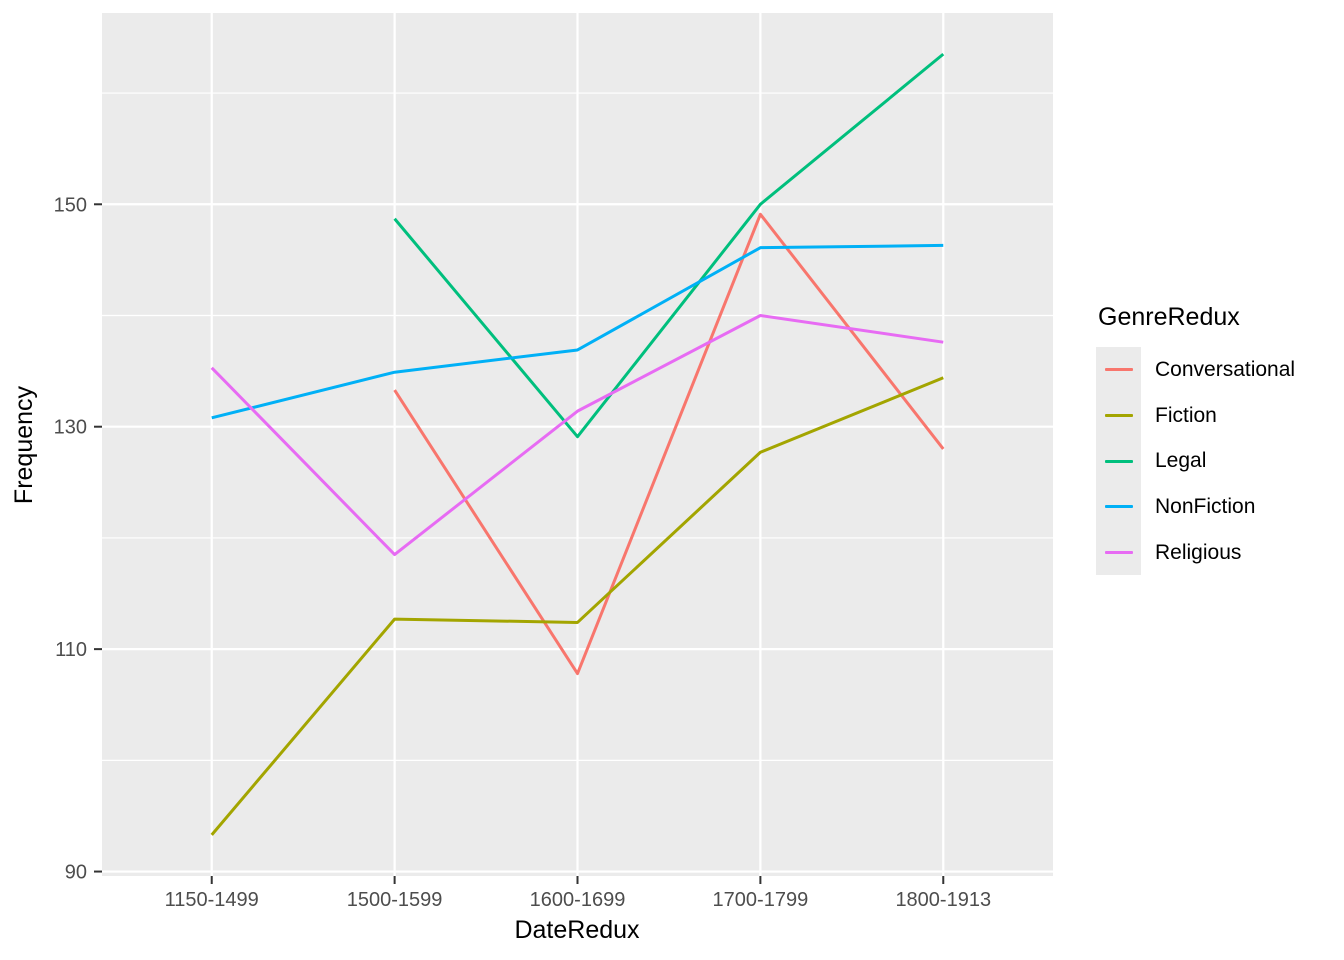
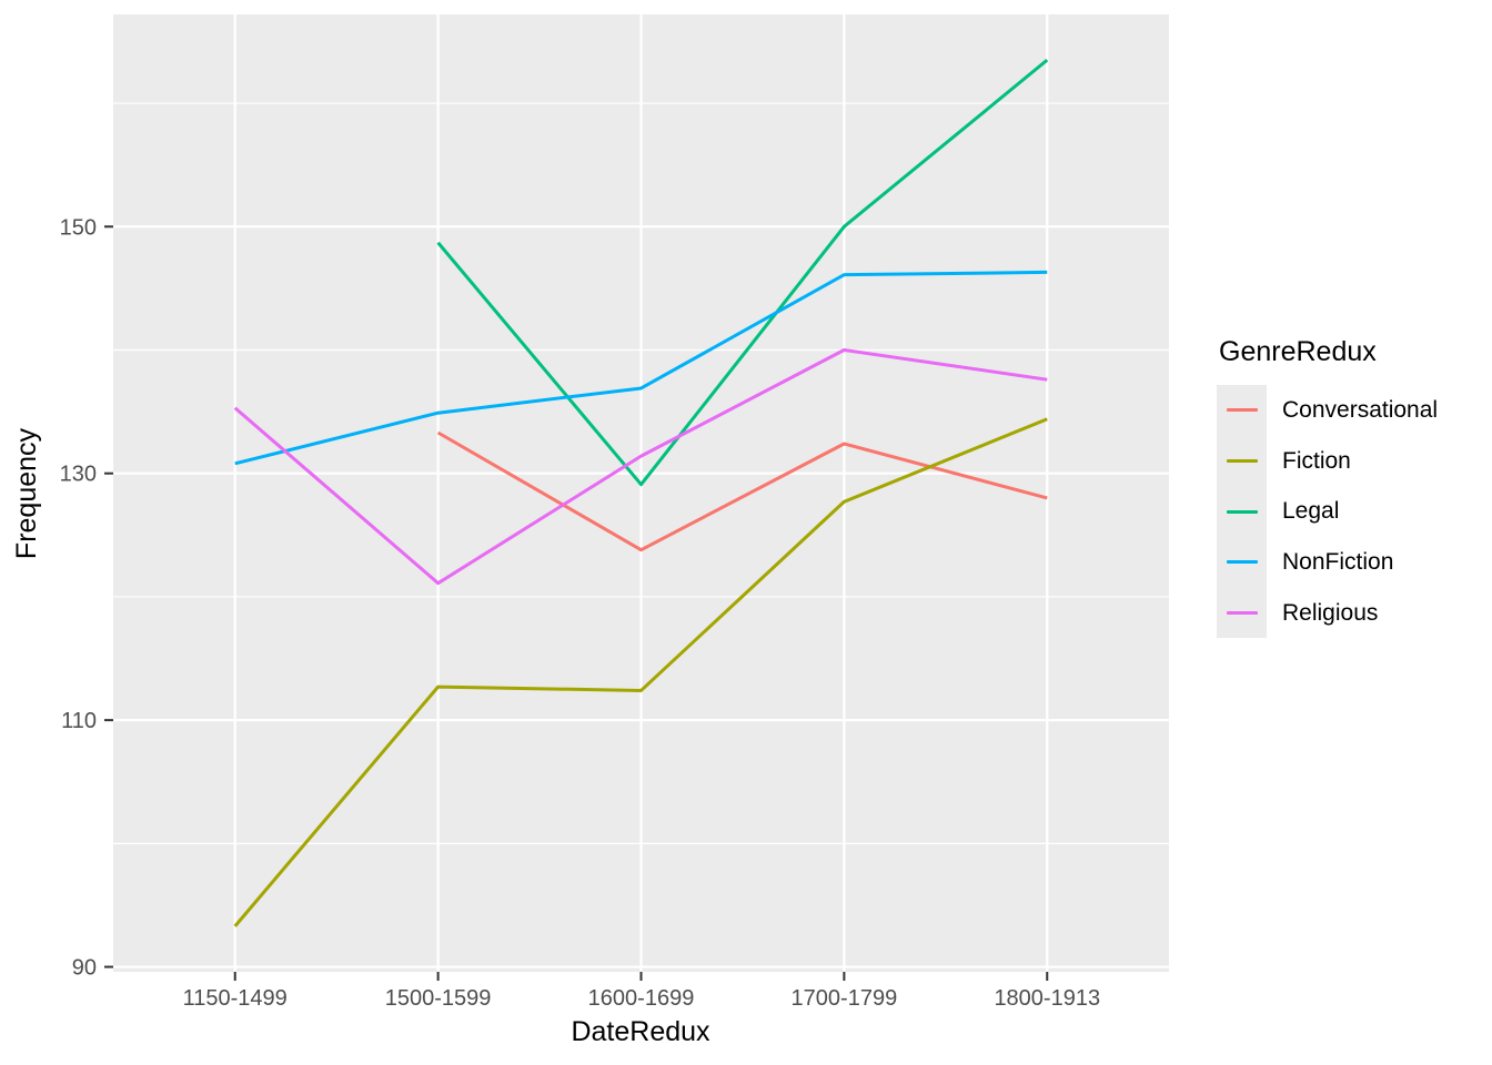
Religious/1500-1599: 118.5 -> 121.1
Conversational/1600-1699: 107.8 -> 123.8
Conversational/1700-1799: 149.1 -> 132.4
